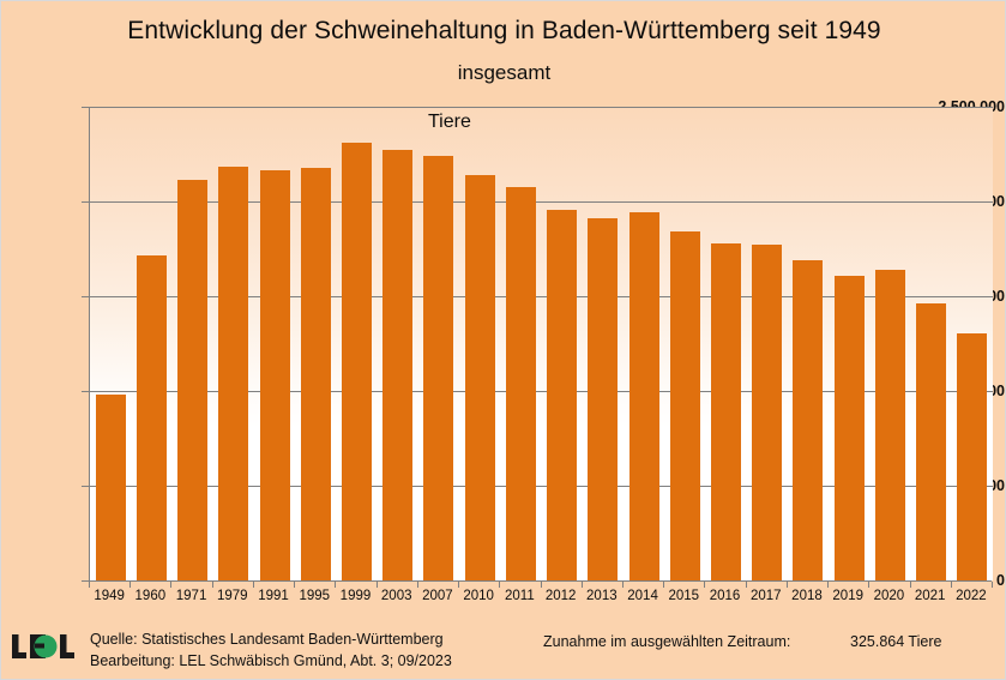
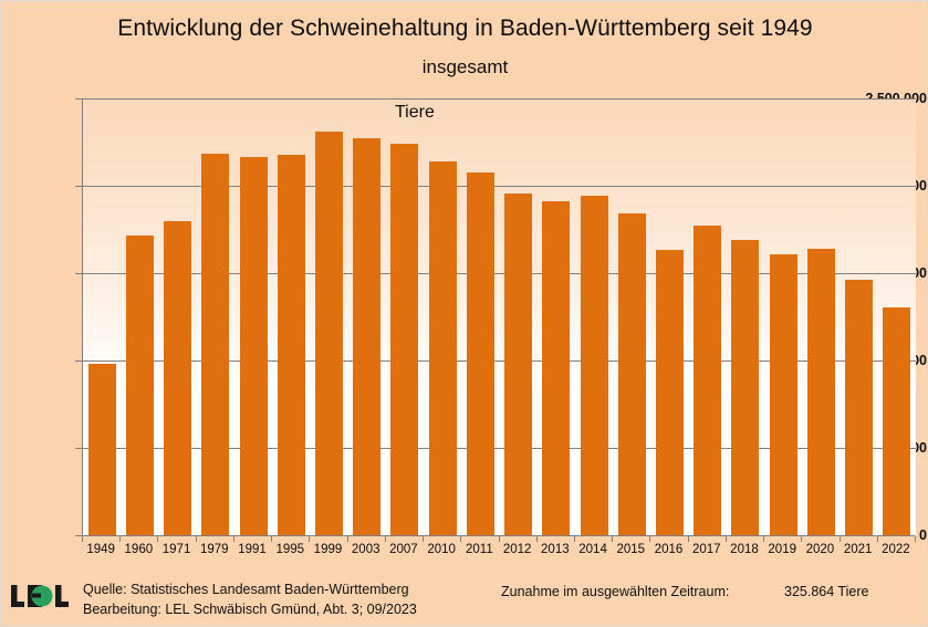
1971: 2110000 -> 1800000
2016: 1780000 -> 1630000
